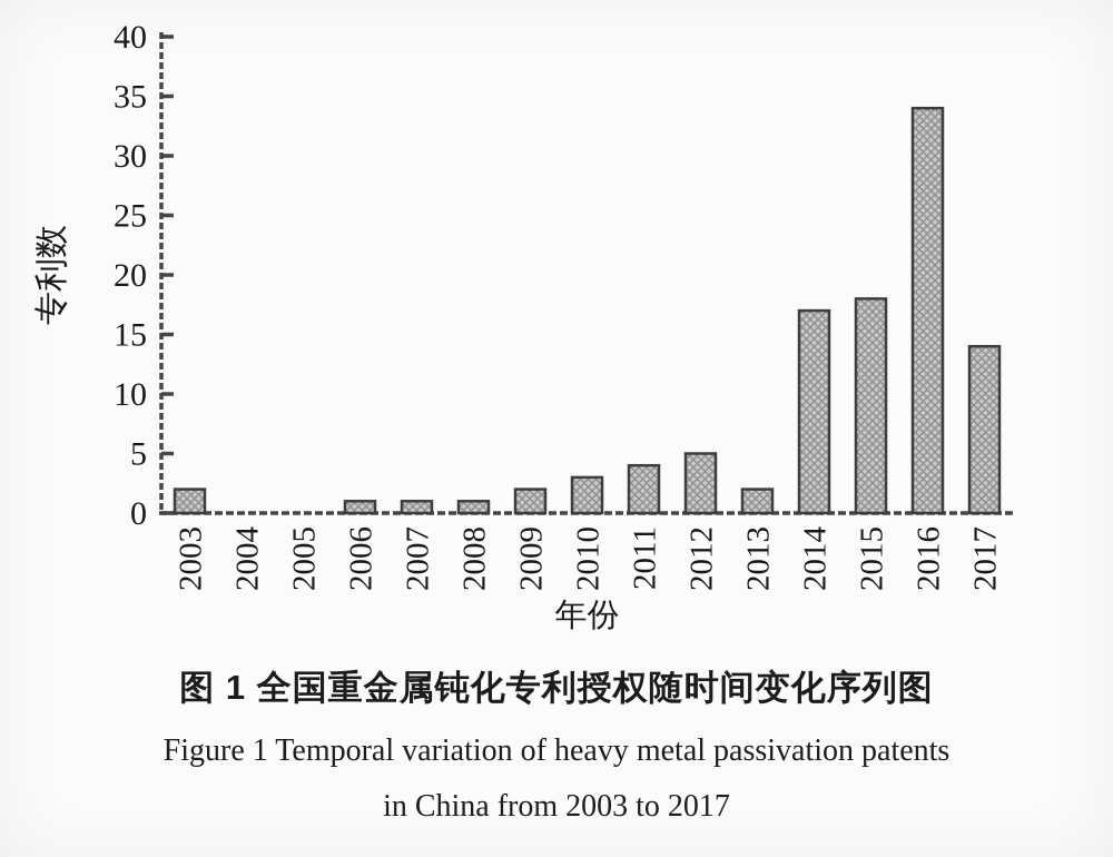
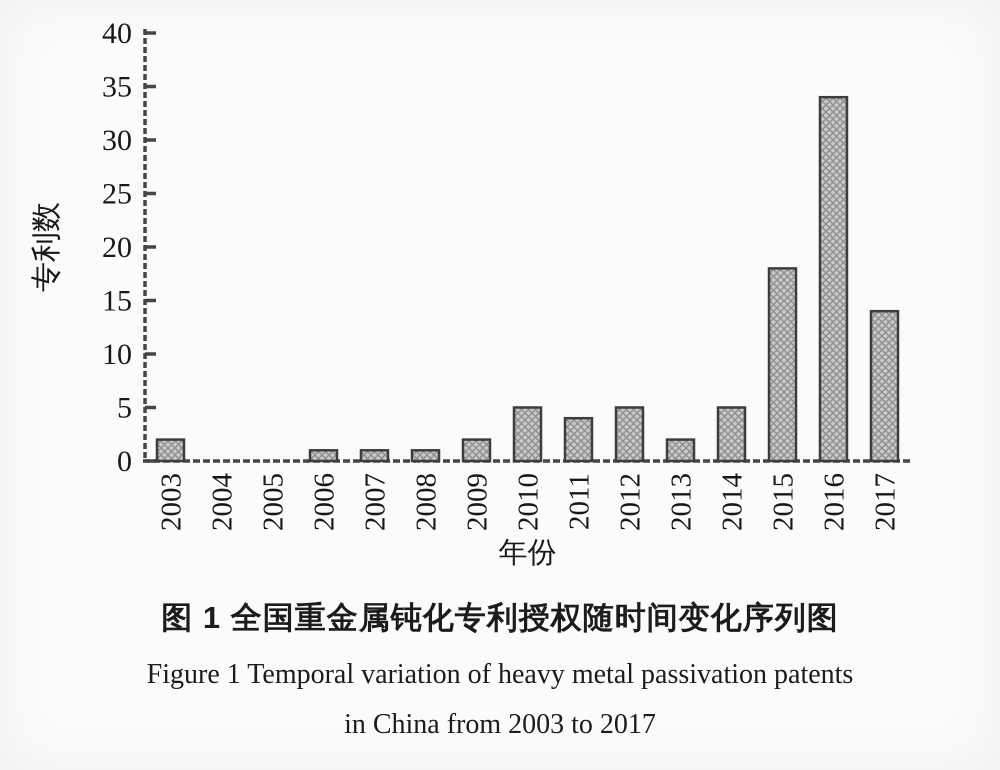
2010: 3 -> 5
2014: 17 -> 5
